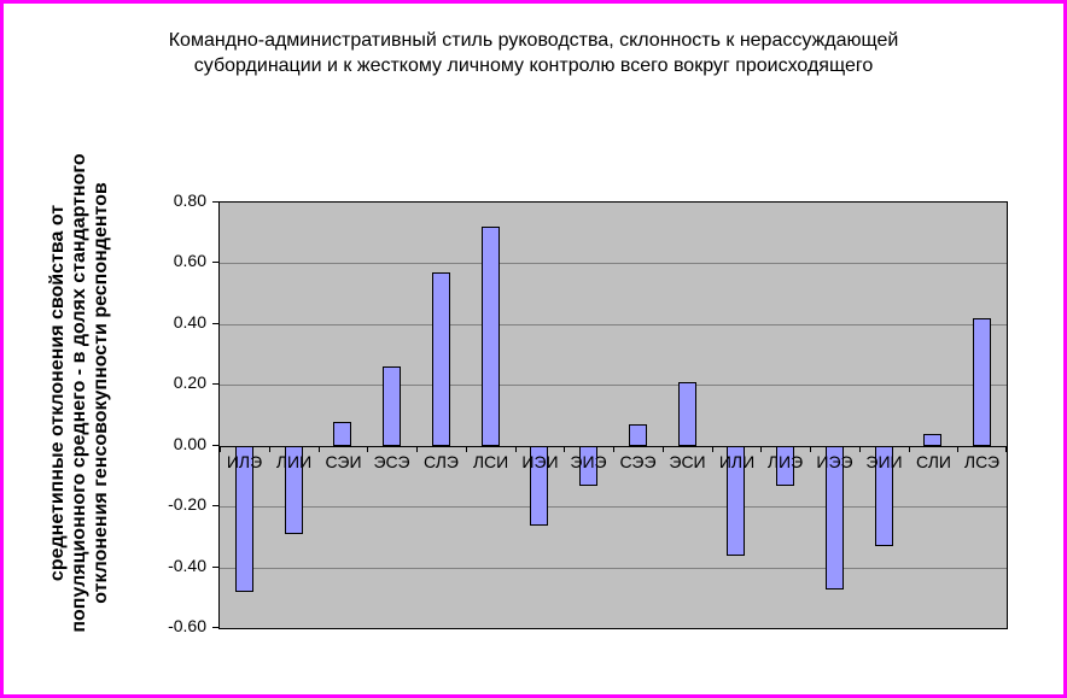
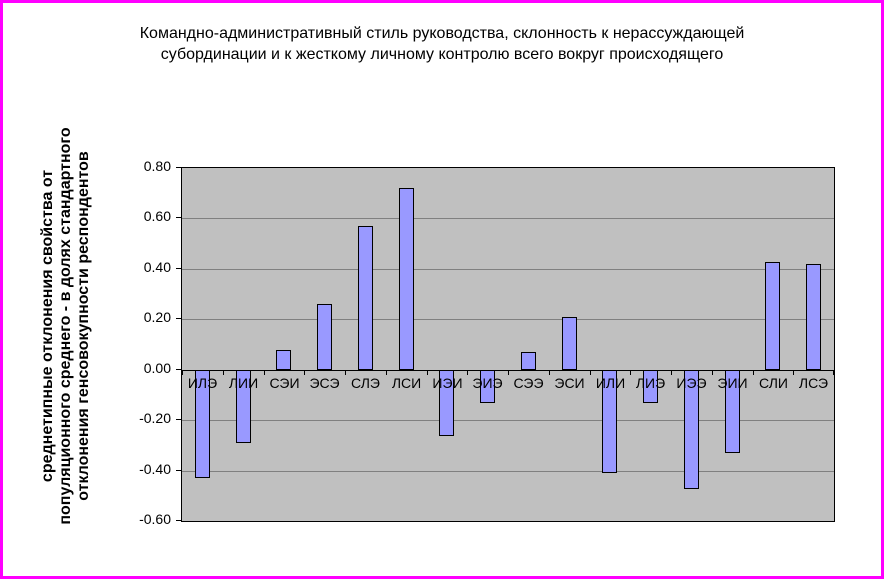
ИЛЭ: -0.48 -> -0.43
ИЛИ: -0.36 -> -0.41
СЛИ: 0.04 -> 0.43
